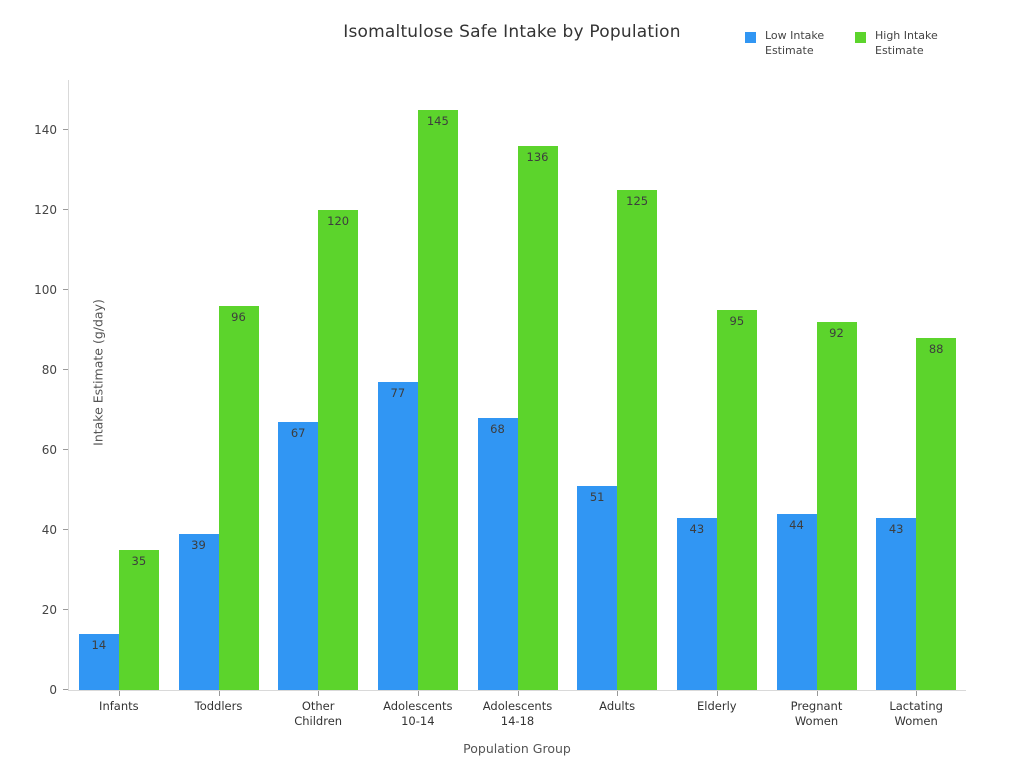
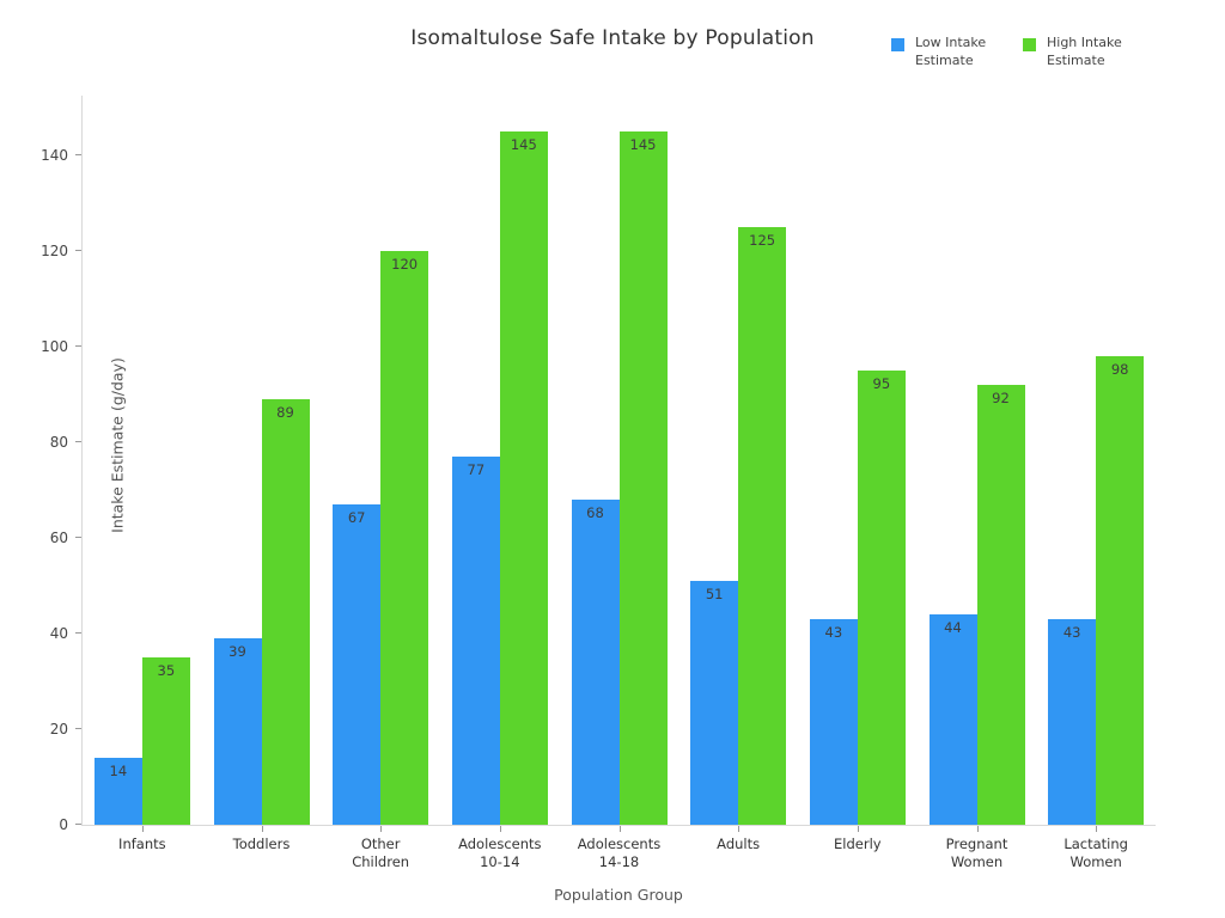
High Intake Estimate/Toddlers: 96 -> 89
High Intake Estimate/Adolescents 14-18: 136 -> 145
High Intake Estimate/Lactating Women: 88 -> 98
